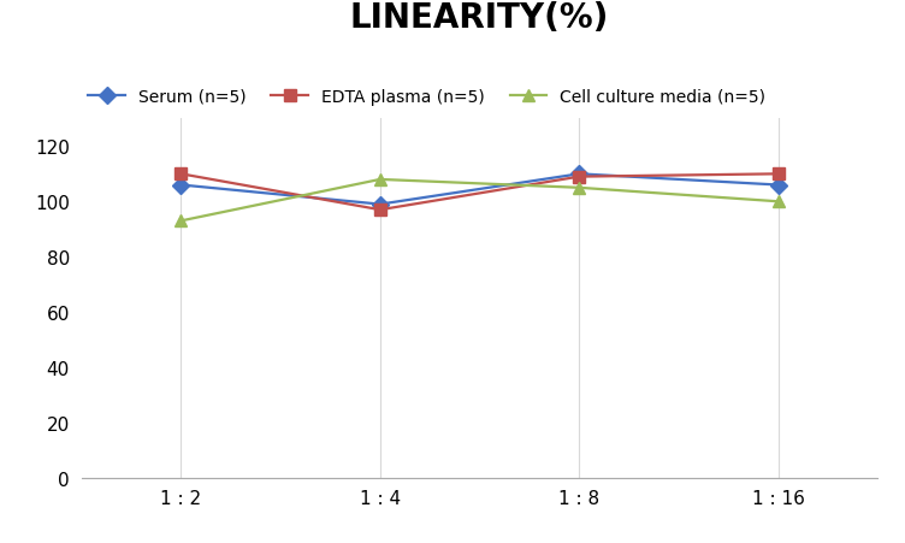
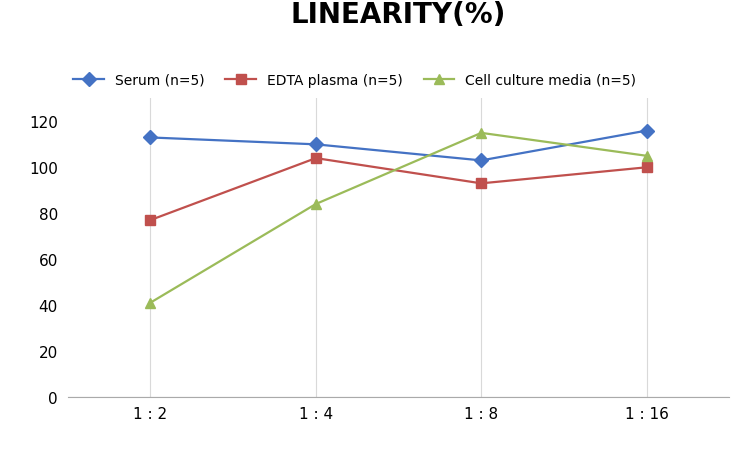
Serum (n=5)/1 : 2: 106 -> 113
EDTA plasma (n=5)/1 : 2: 110 -> 77
Cell culture media (n=5)/1 : 2: 93 -> 41
Serum (n=5)/1 : 4: 99 -> 110
EDTA plasma (n=5)/1 : 4: 97 -> 104
Cell culture media (n=5)/1 : 4: 108 -> 84
Serum (n=5)/1 : 8: 110 -> 103
EDTA plasma (n=5)/1 : 8: 109 -> 93
Cell culture media (n=5)/1 : 8: 105 -> 115
Serum (n=5)/1 : 16: 106 -> 116
EDTA plasma (n=5)/1 : 16: 110 -> 100
Cell culture media (n=5)/1 : 16: 100 -> 105
